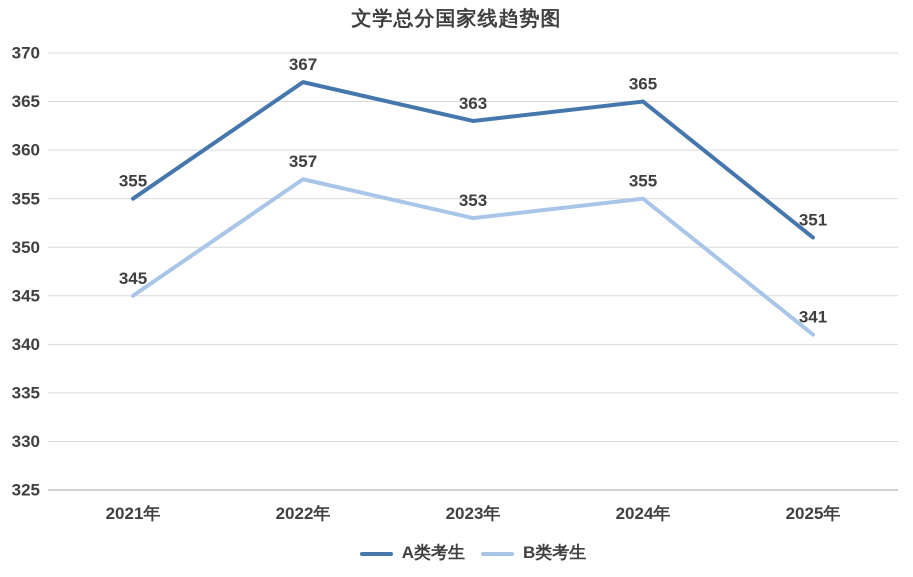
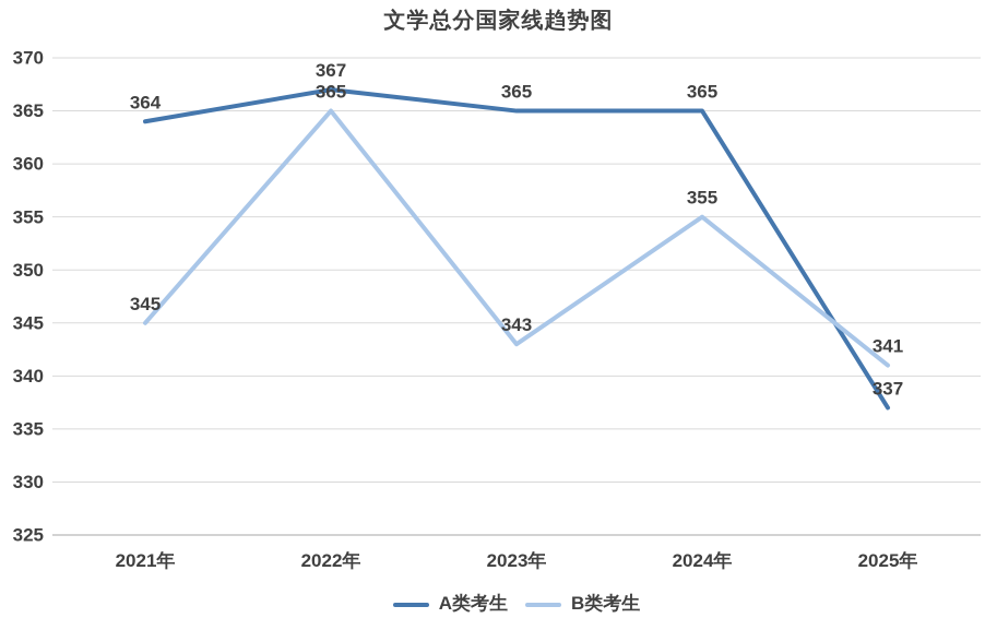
A类考生/2021年: 355 -> 364
B类考生/2022年: 357 -> 365
A类考生/2023年: 363 -> 365
B类考生/2023年: 353 -> 343
A类考生/2025年: 351 -> 337
